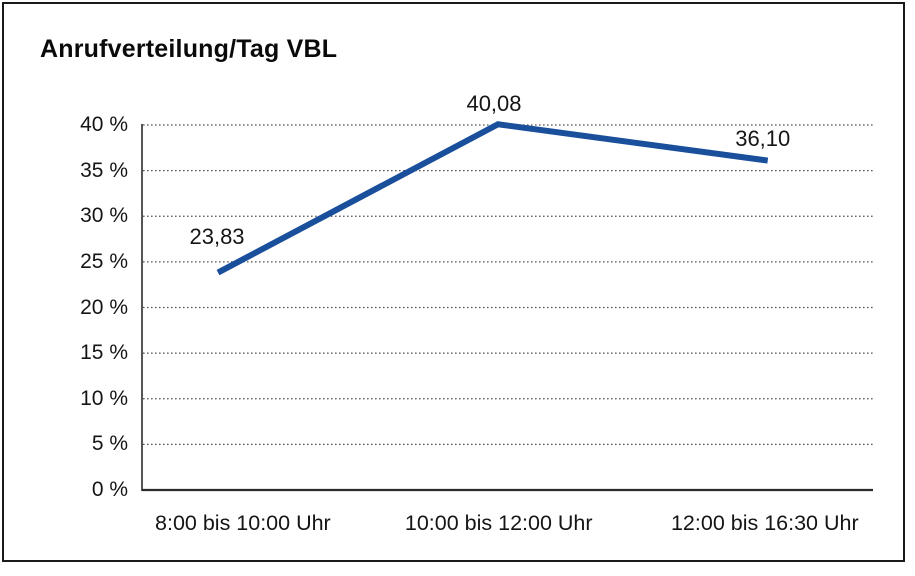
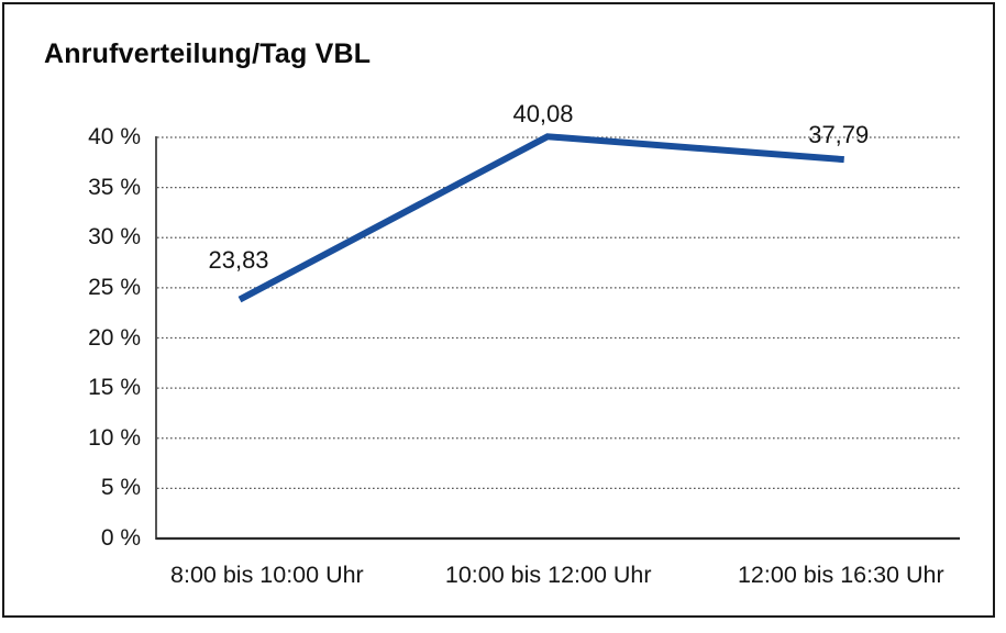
12:00 bis 16:30 Uhr: 36,10 -> 37,79
